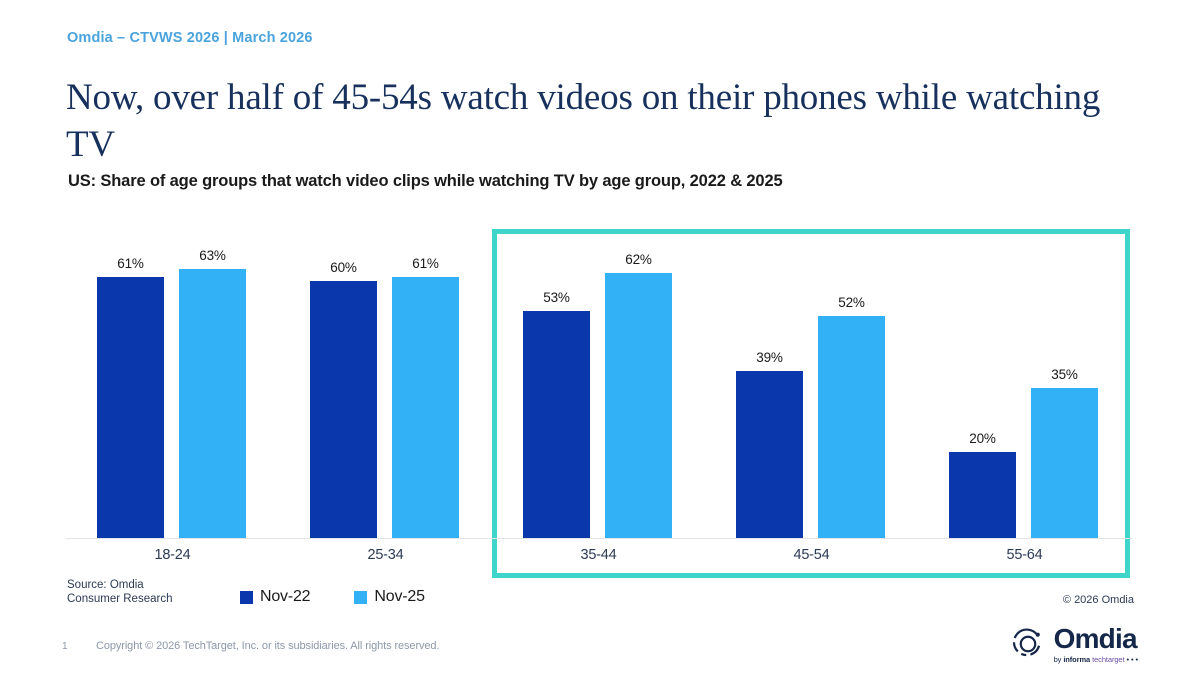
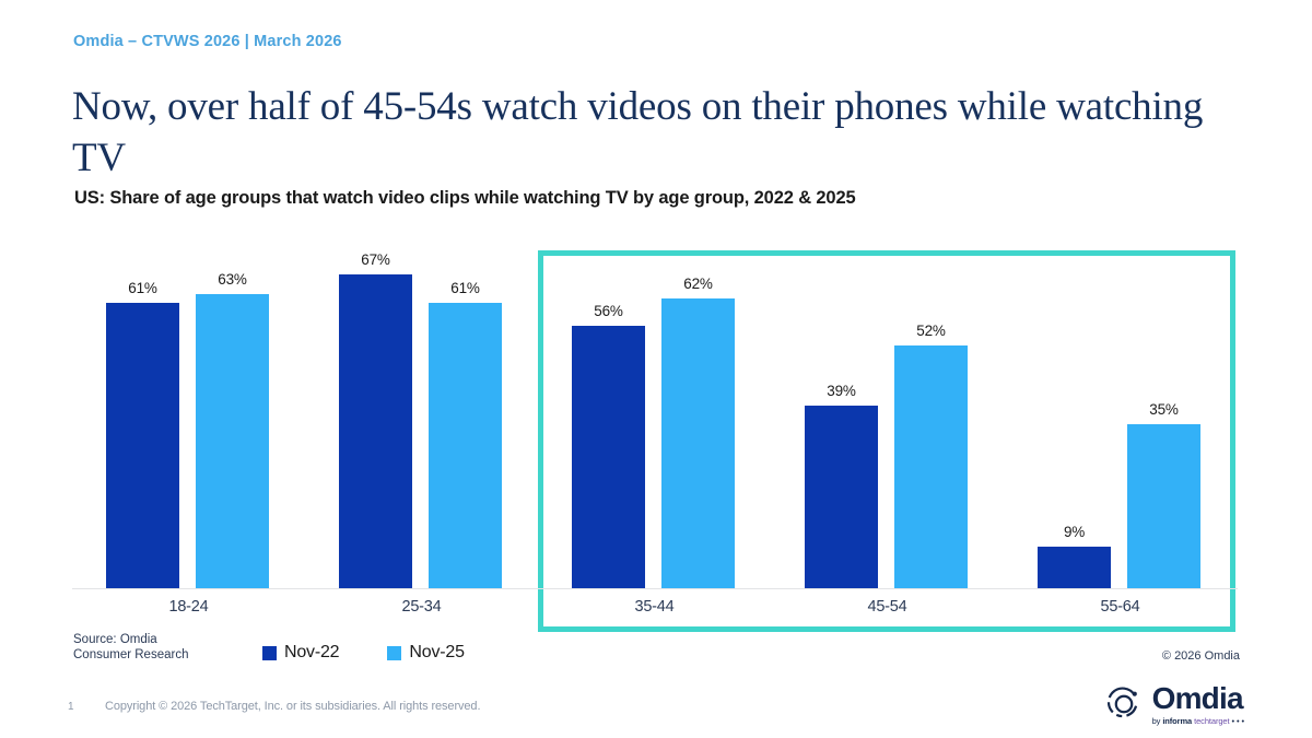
Nov-22/25-34: 60% -> 67%
Nov-22/35-44: 53% -> 56%
Nov-22/55-64: 20% -> 9%
